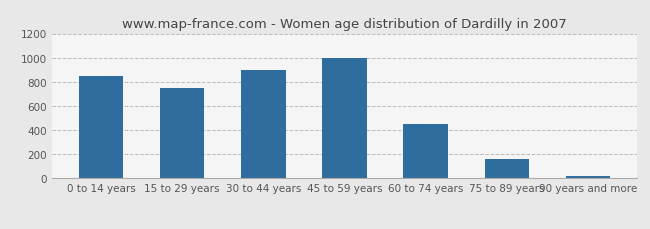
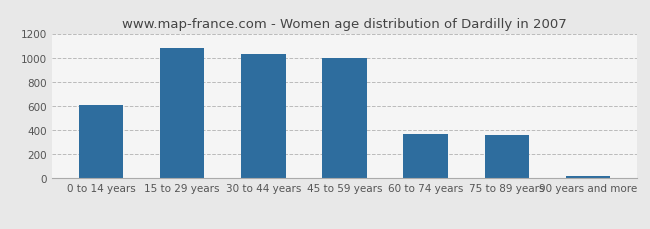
0 to 14 years: 850 -> 610
15 to 29 years: 750 -> 1080
30 to 44 years: 900 -> 1030
60 to 74 years: 450 -> 370
75 to 89 years: 160 -> 360
